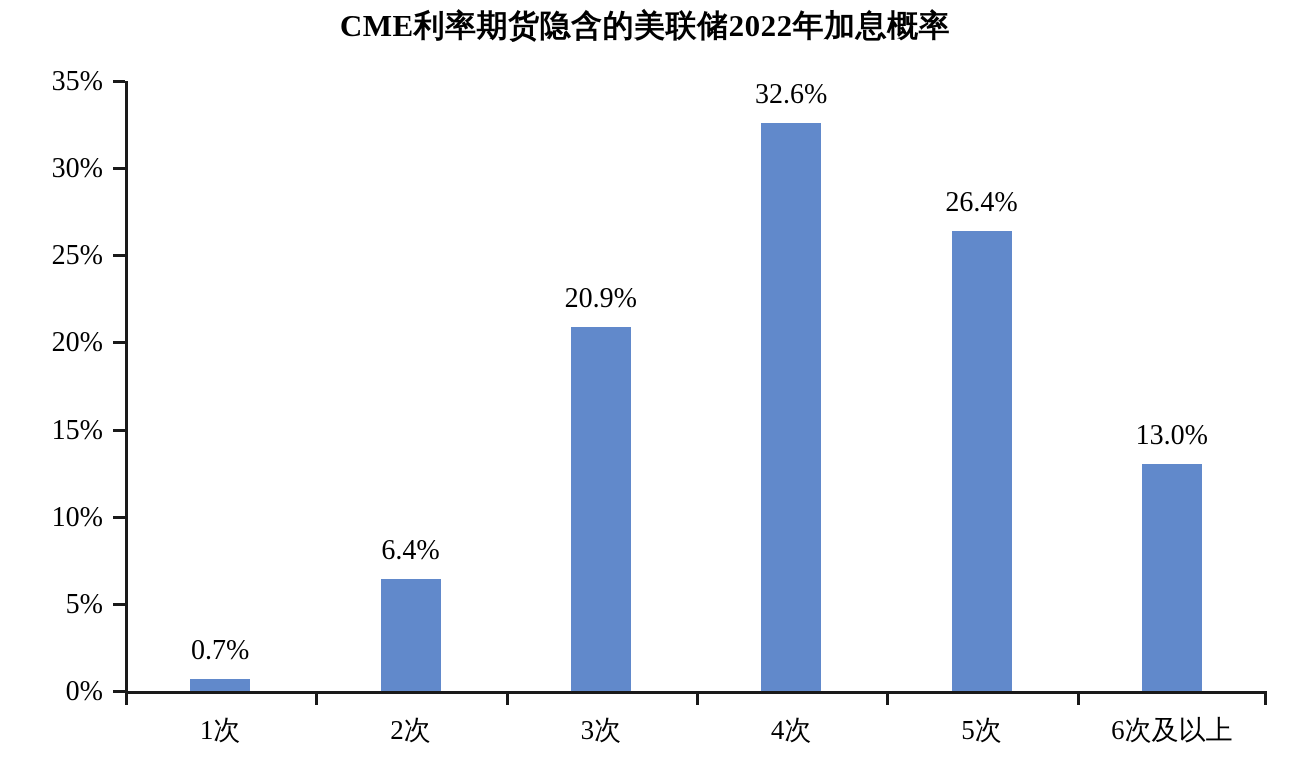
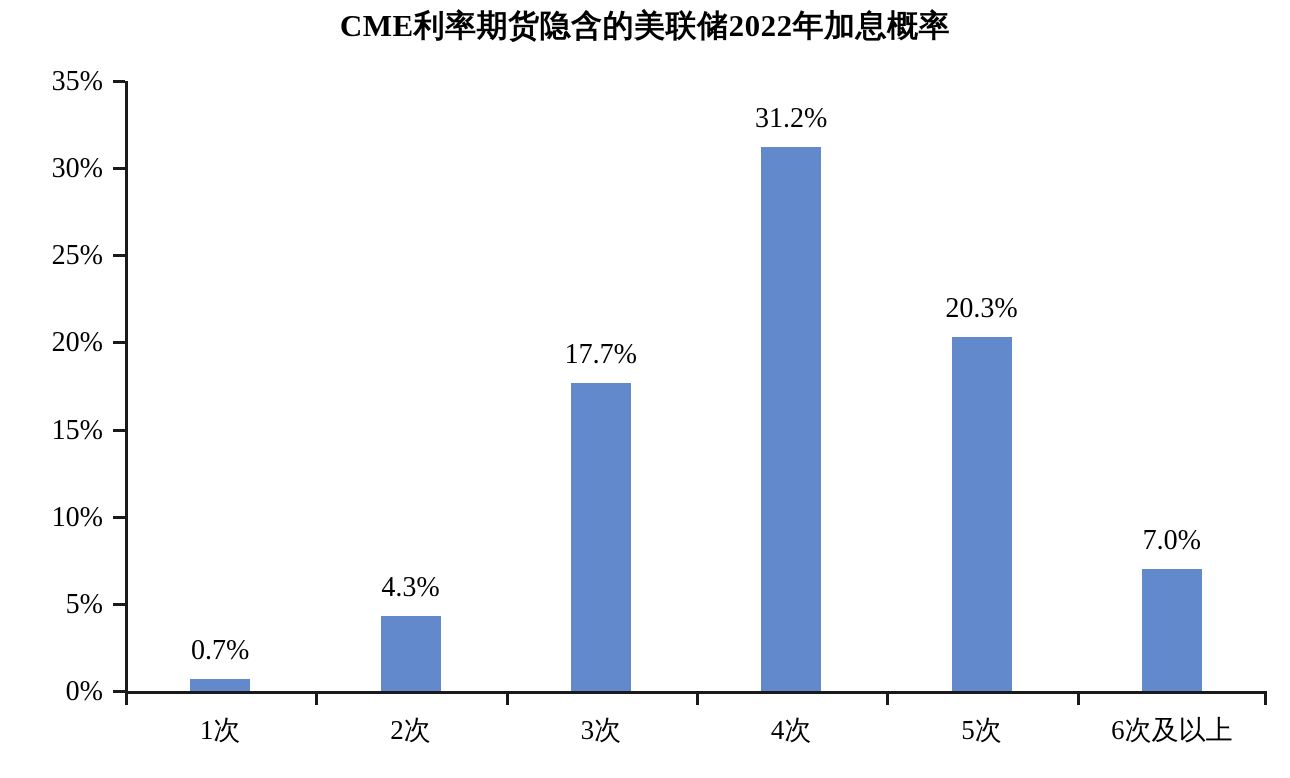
2次: 6.4% -> 4.3%
3次: 20.9% -> 17.7%
4次: 32.6% -> 31.2%
5次: 26.4% -> 20.3%
6次及以上: 13.0% -> 7.0%
